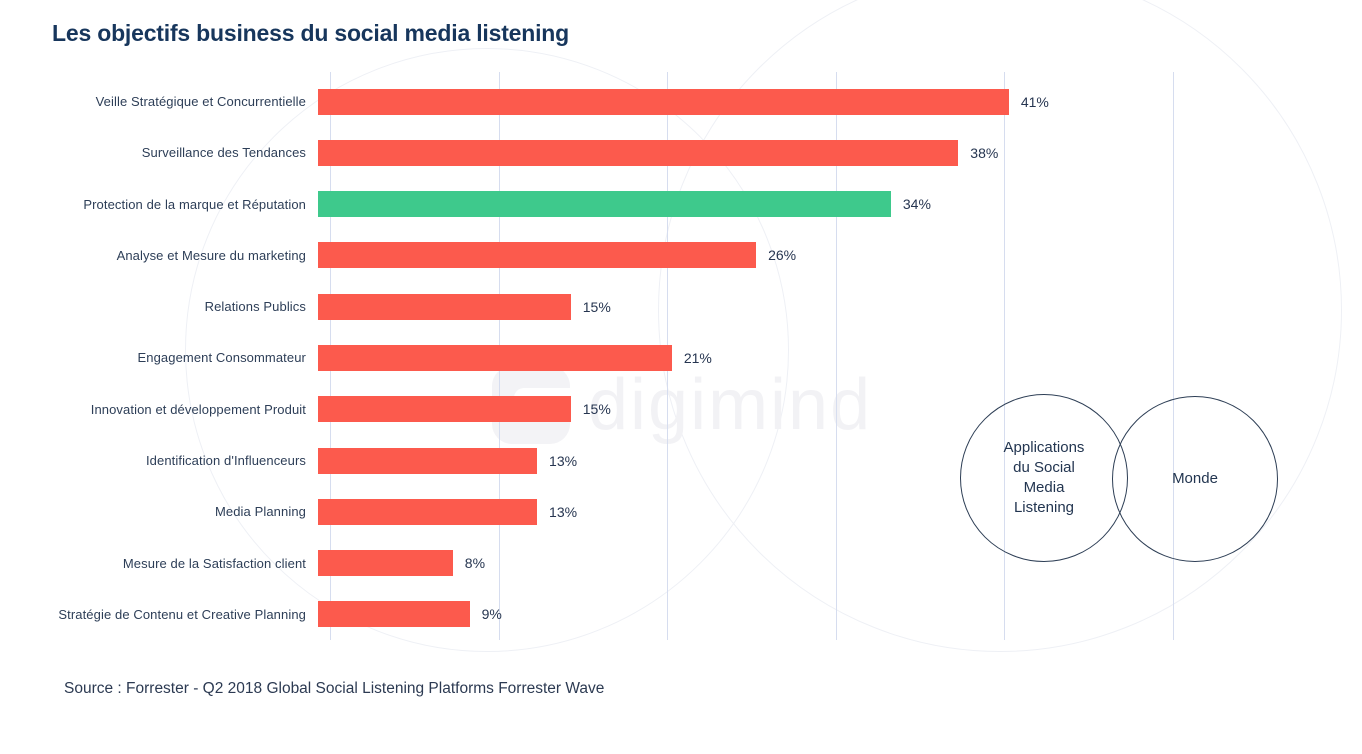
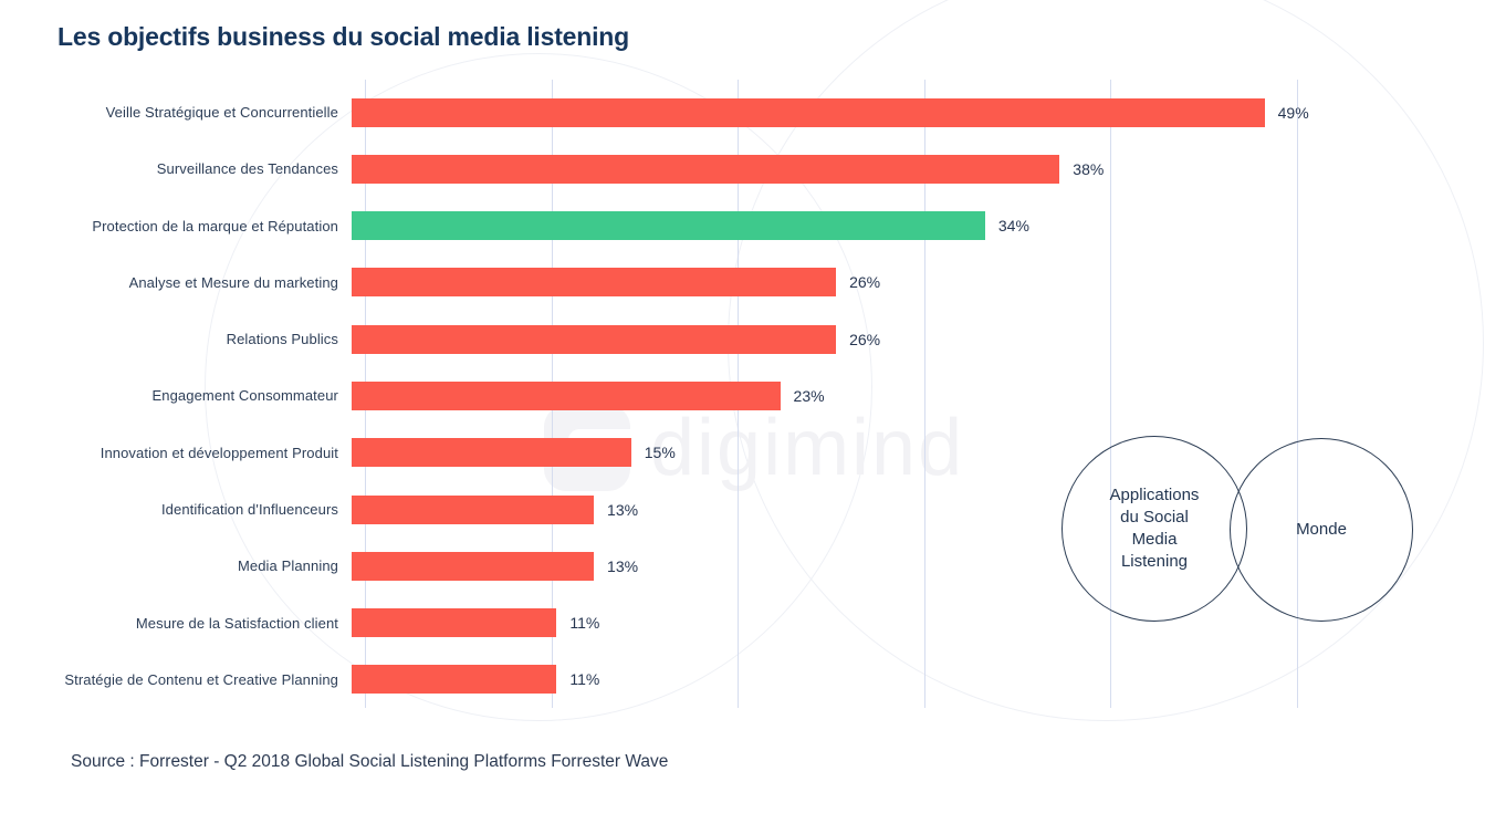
Veille Stratégique et Concurrentielle: 41% -> 49%
Relations Publics: 15% -> 26%
Engagement Consommateur: 21% -> 23%
Mesure de la Satisfaction client: 8% -> 11%
Stratégie de Contenu et Creative Planning: 9% -> 11%
